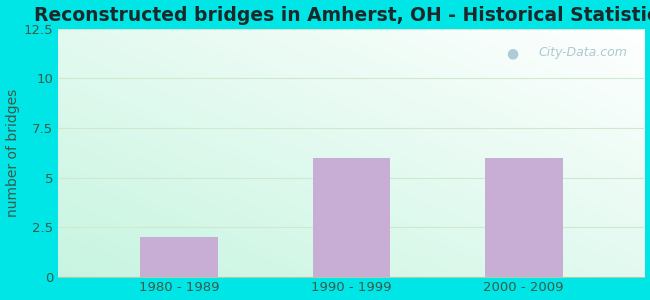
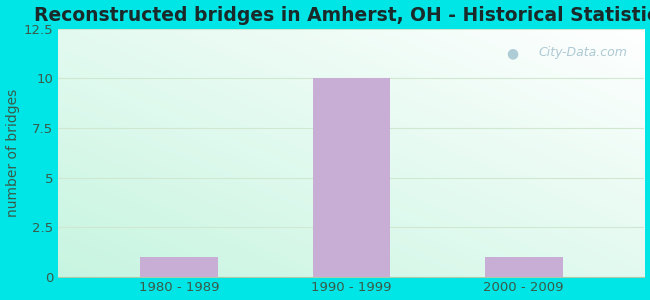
1980 - 1989: 2 -> 1
1990 - 1999: 6 -> 10
2000 - 2009: 6 -> 1
